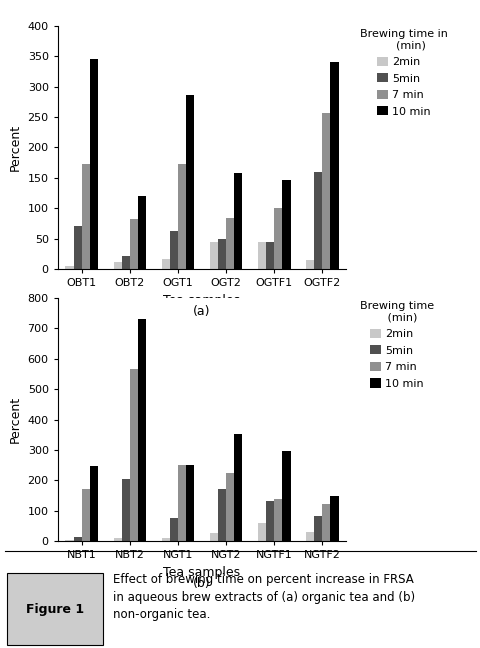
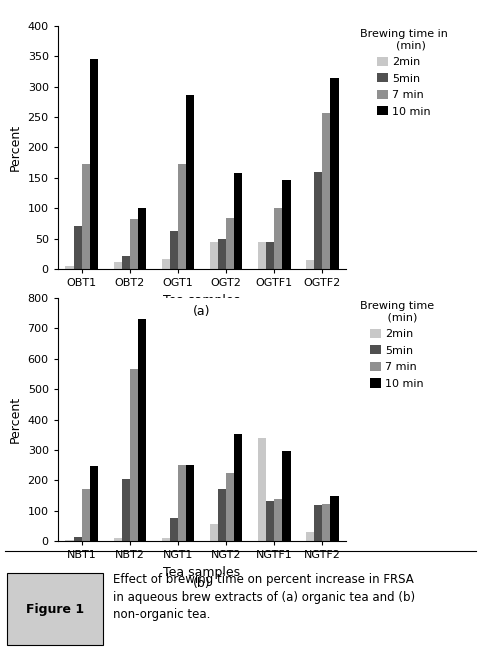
10 min/OBT2: 120 -> 100
10 min/OGTF2: 340 -> 314
2min/NGT2: 28 -> 55
2min/NGTF1: 60 -> 340
5min/NGTF2: 82 -> 120
